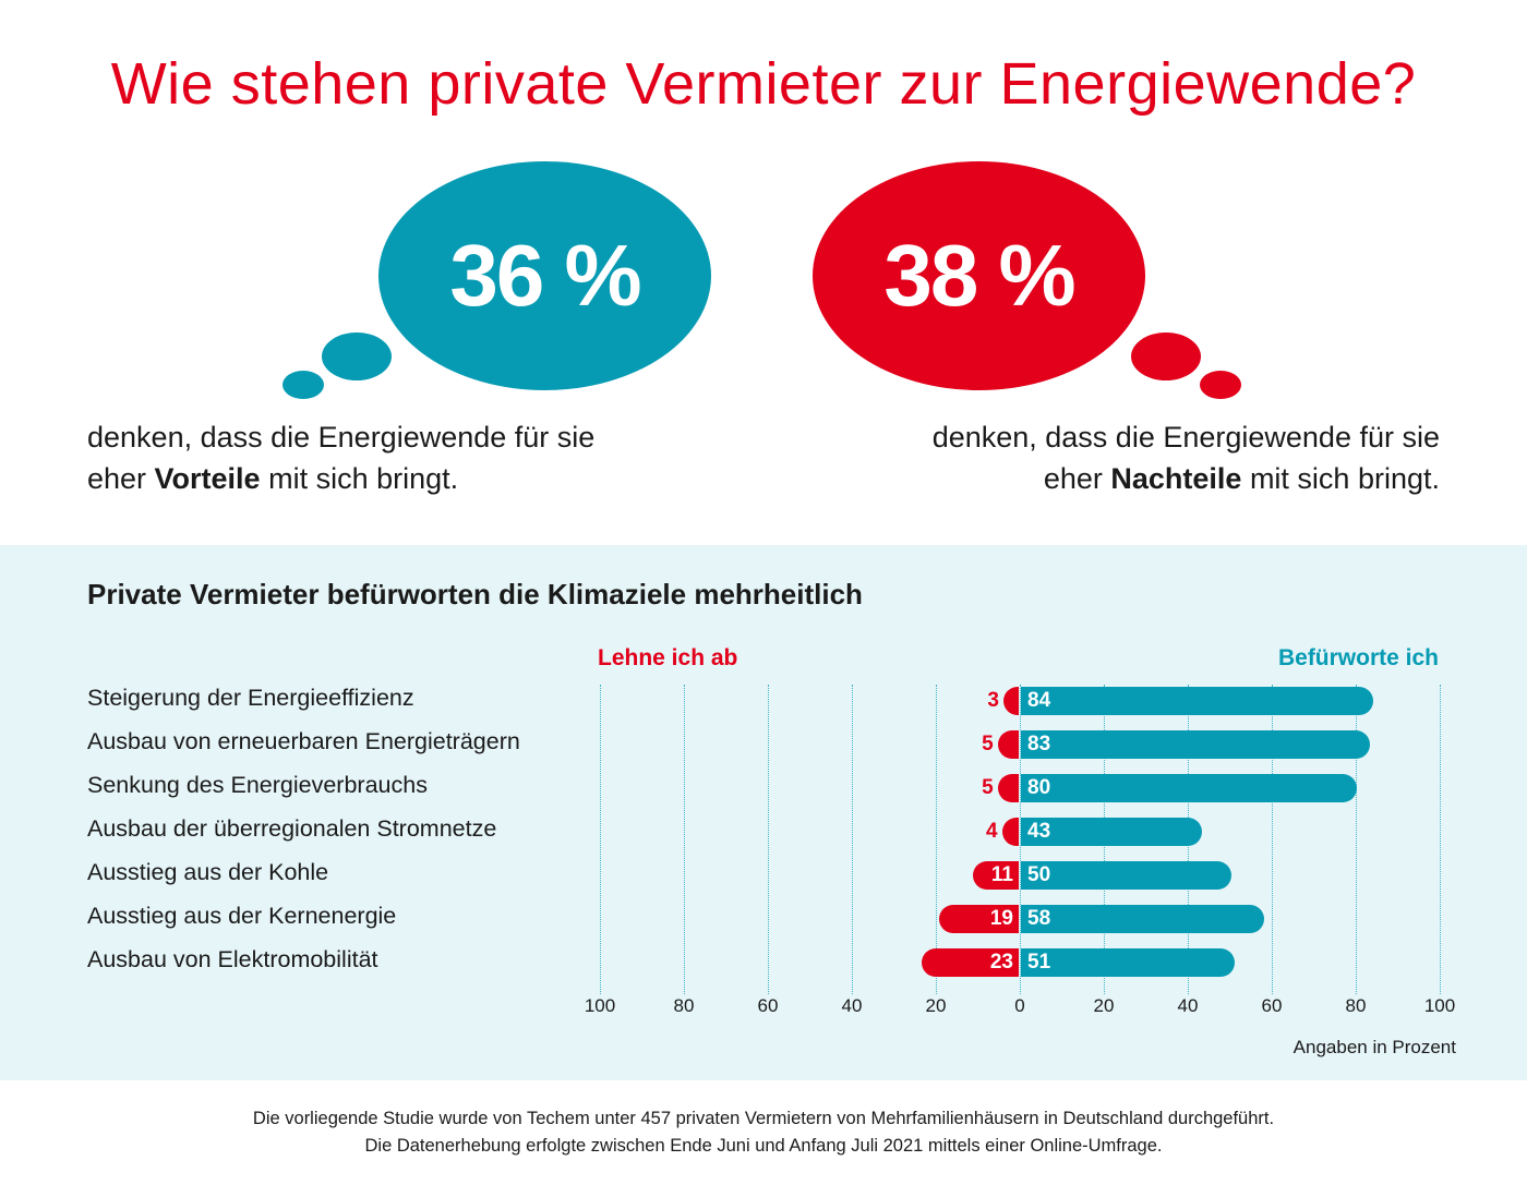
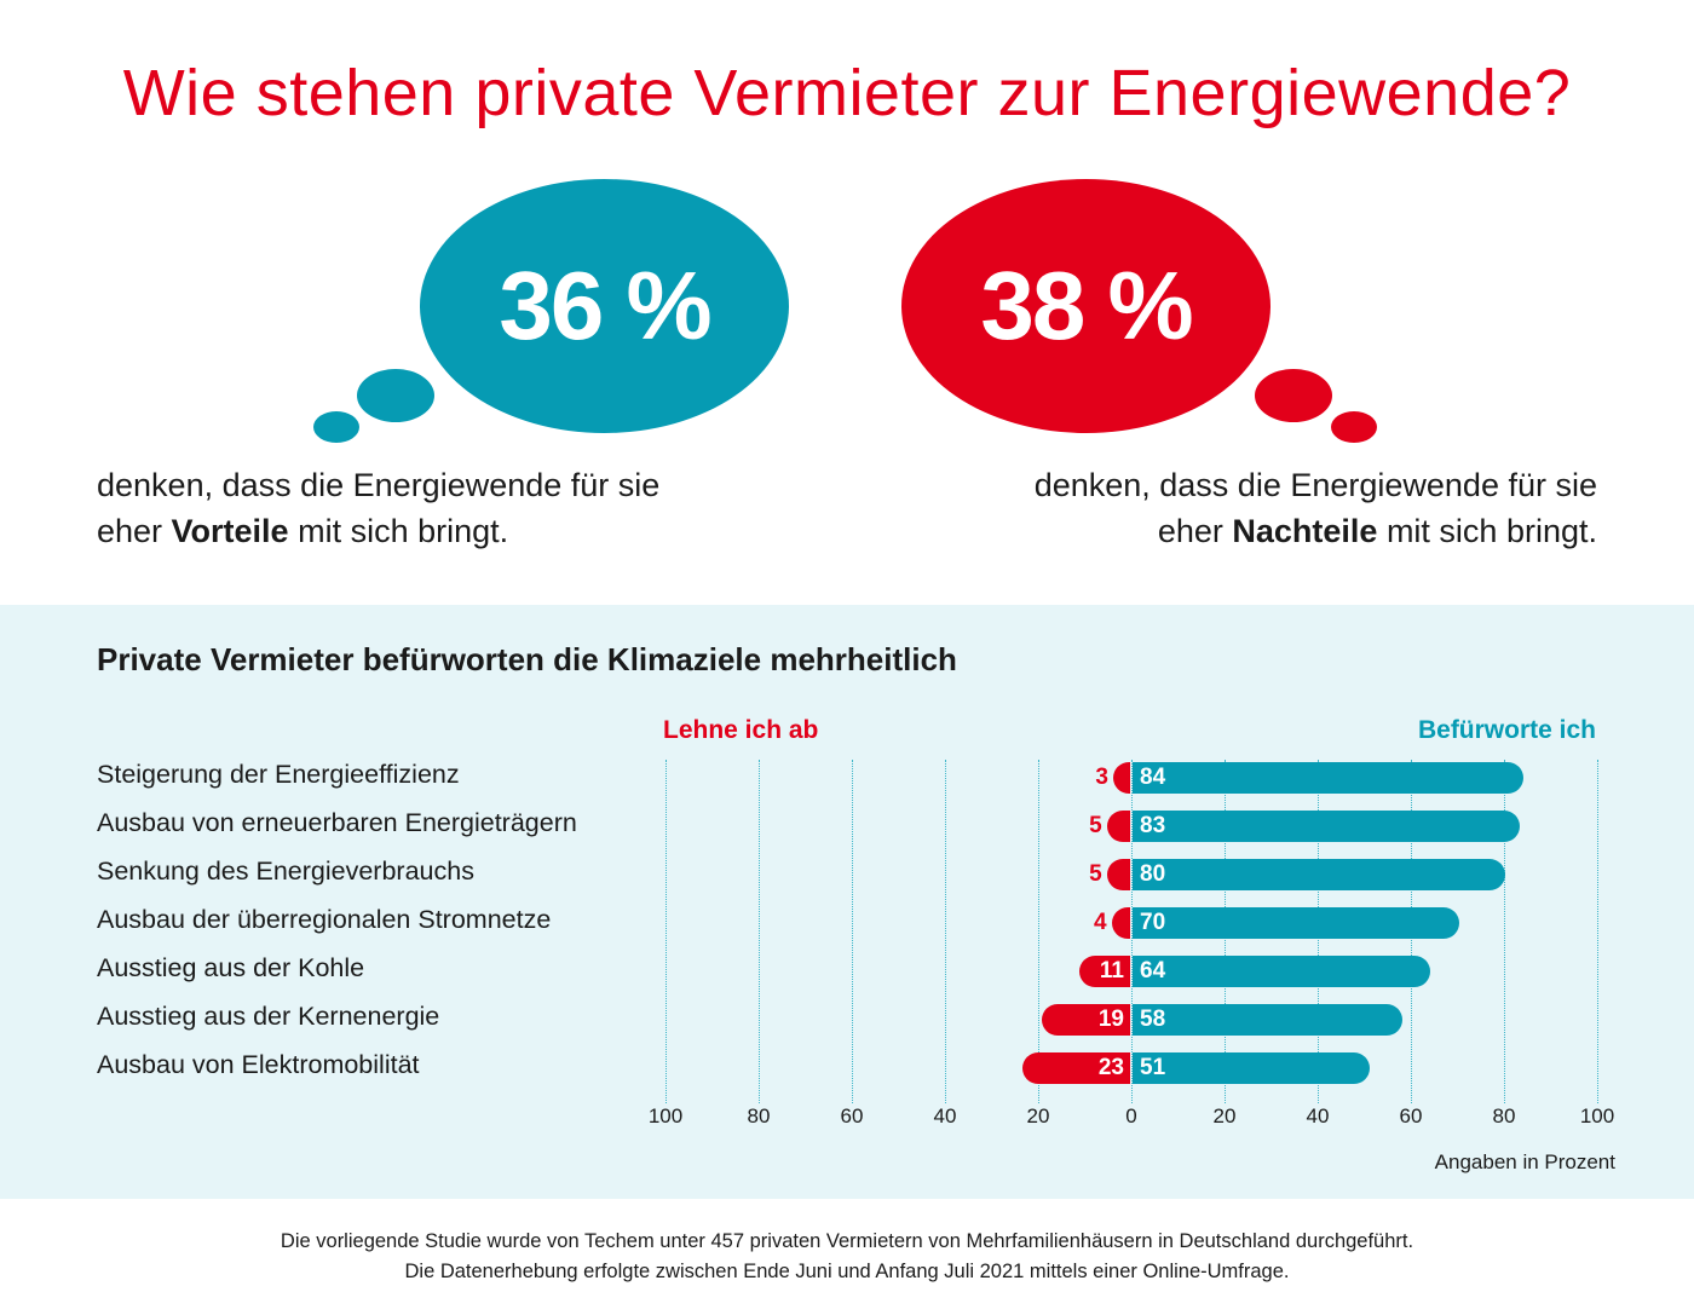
Befürworte ich/Ausbau der überregionalen Stromnetze: 43 -> 70
Befürworte ich/Ausstieg aus der Kohle: 50 -> 64
